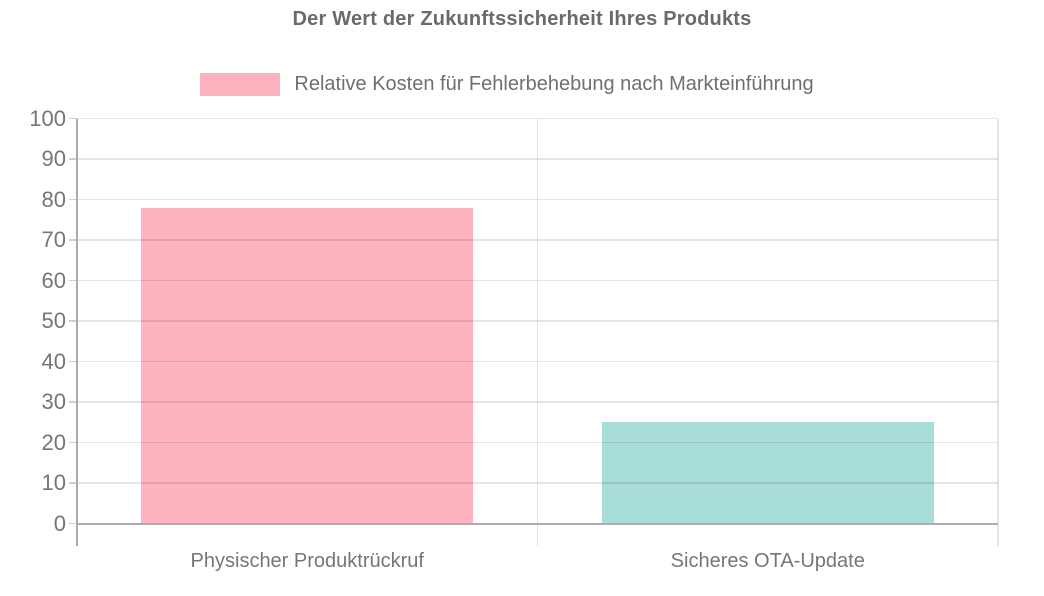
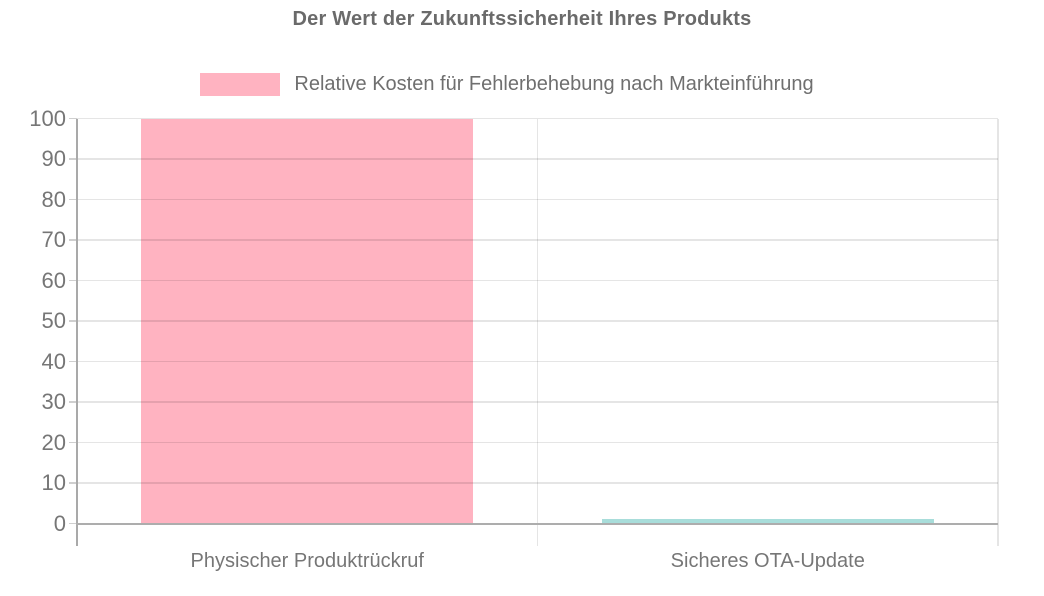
Physischer Produktrückruf: 78 -> 100
Sicheres OTA-Update: 25 -> 1
